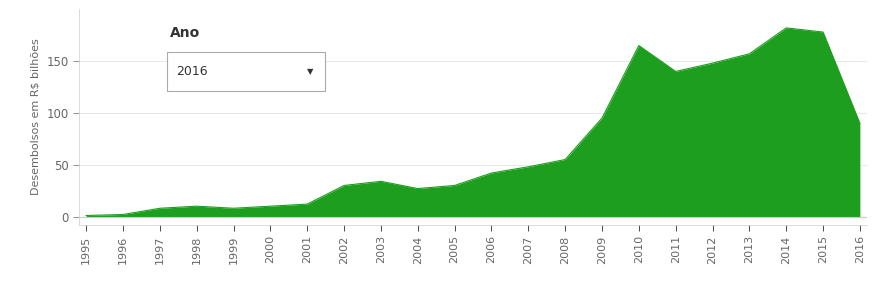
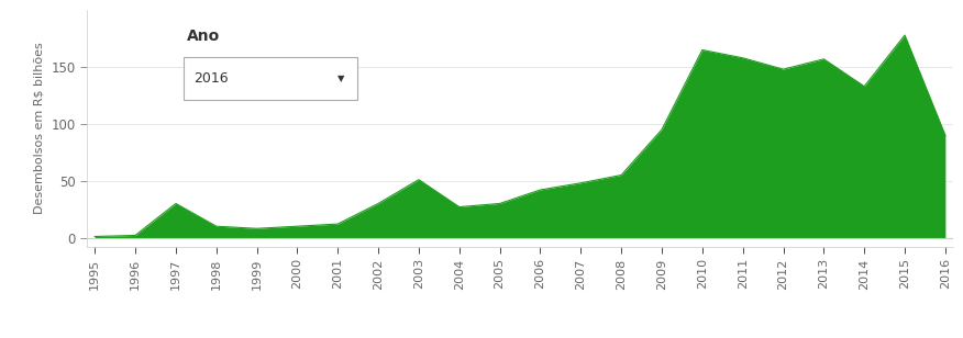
1997: 8 -> 30
2003: 34 -> 51
2011: 140 -> 158
2014: 182 -> 133
